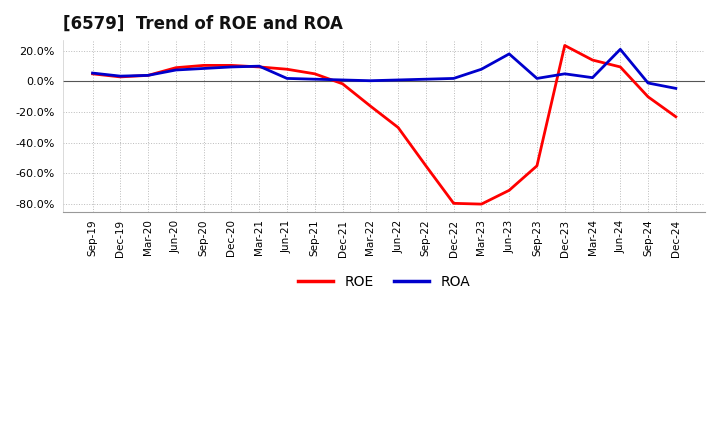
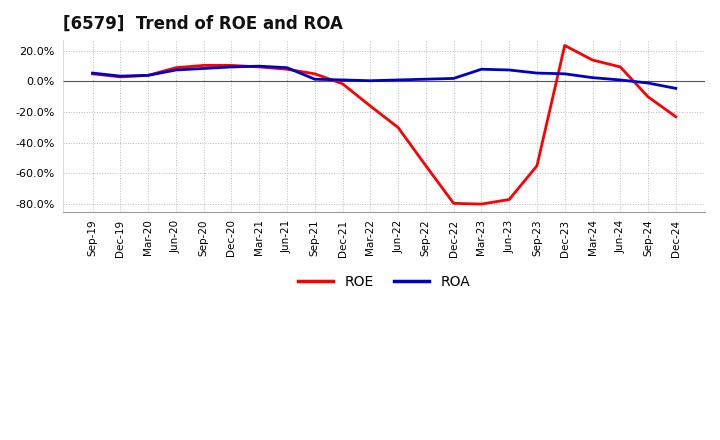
ROA/Jun-21: 2% -> 9%
ROE/Jun-23: -71% -> -77%
ROA/Jun-23: 18% -> 8%
ROA/Sep-23: 2% -> 6%
ROA/Jun-24: 21% -> 1%
